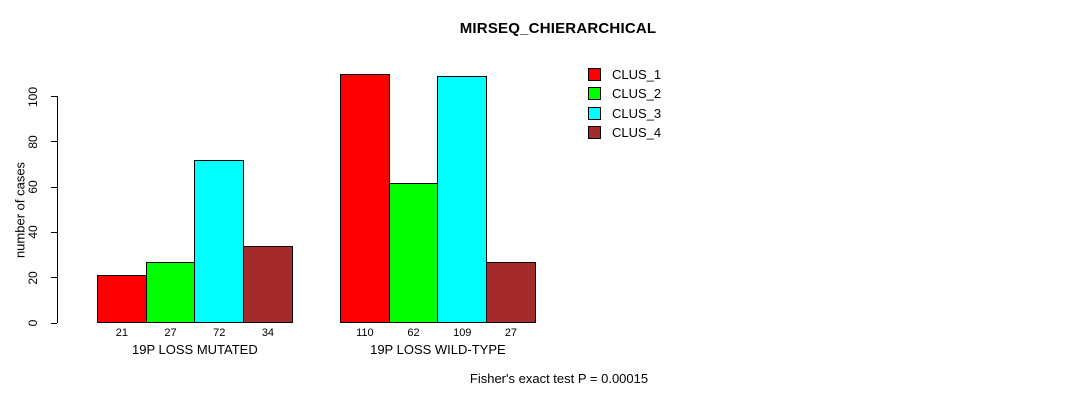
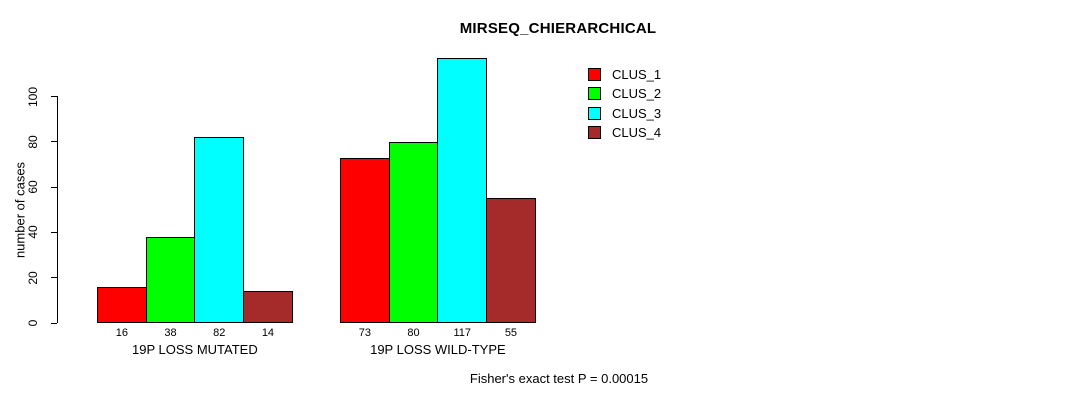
CLUS_1/19P LOSS MUTATED: 21 -> 16
CLUS_2/19P LOSS MUTATED: 27 -> 38
CLUS_3/19P LOSS MUTATED: 72 -> 82
CLUS_4/19P LOSS MUTATED: 34 -> 14
CLUS_1/19P LOSS WILD-TYPE: 110 -> 73
CLUS_2/19P LOSS WILD-TYPE: 62 -> 80
CLUS_3/19P LOSS WILD-TYPE: 109 -> 117
CLUS_4/19P LOSS WILD-TYPE: 27 -> 55
